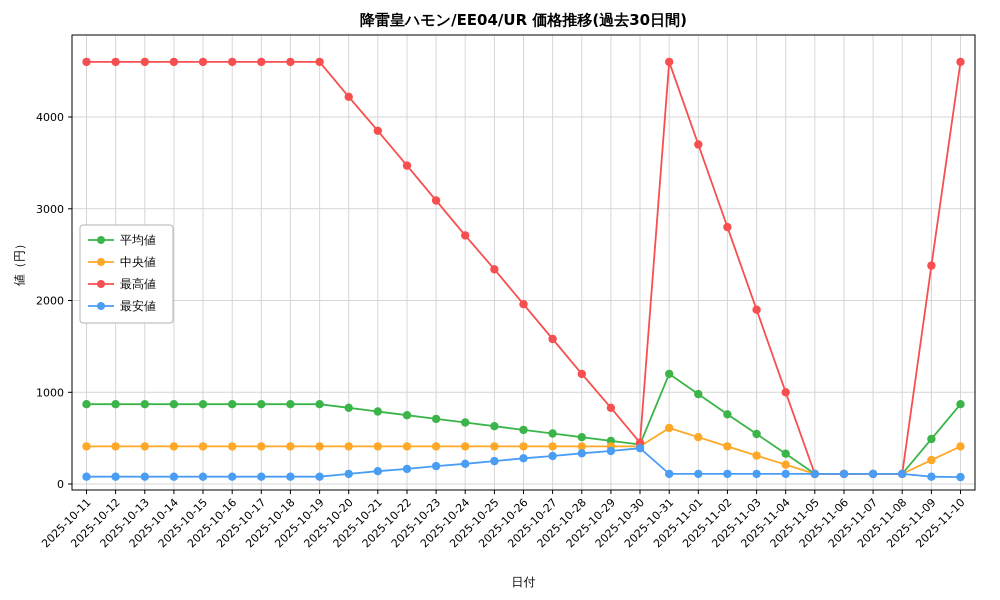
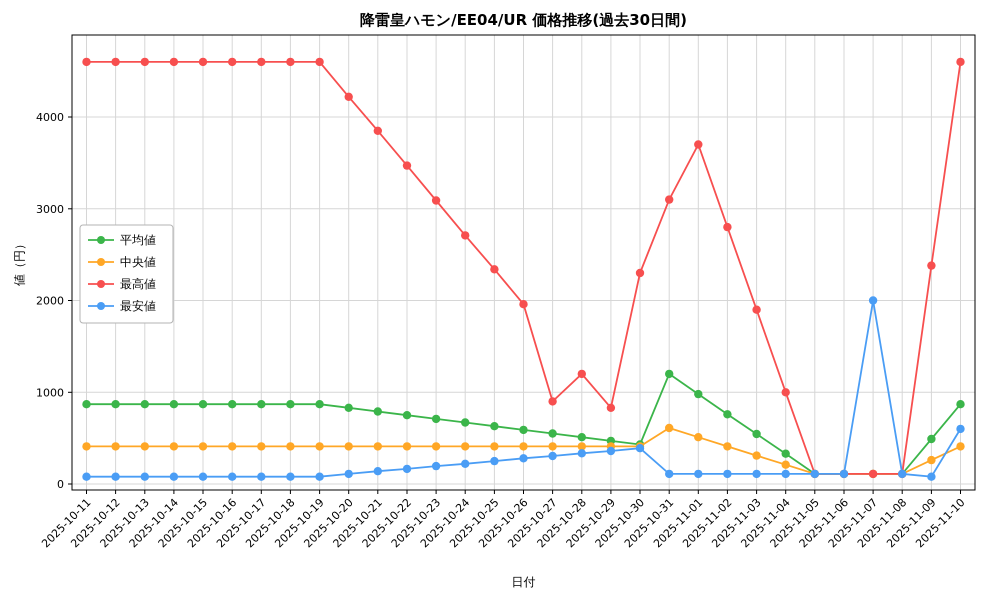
最高値/2025-10-27: 1600 -> 900
最高値/2025-10-30: 400 -> 2300
最高値/2025-10-31: 4600 -> 3100
最安値/2025-11-07: 100 -> 2000
最安値/2025-11-10: 100 -> 600
